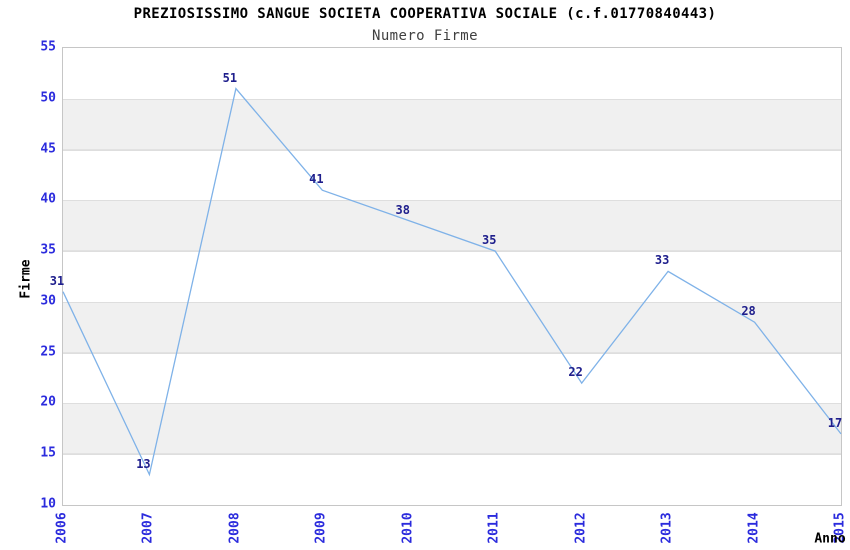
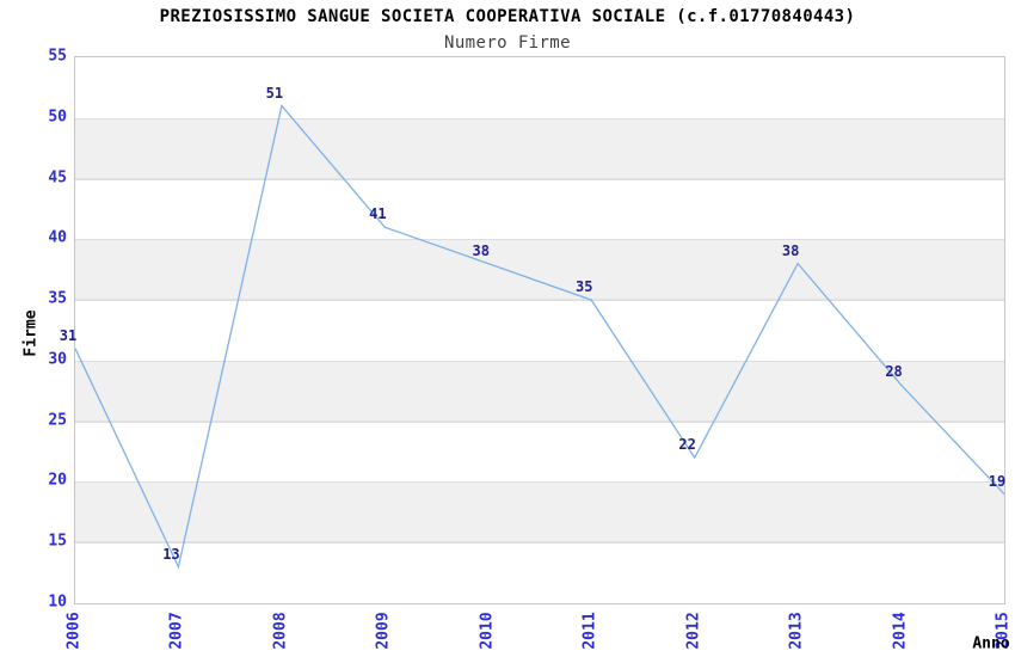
2013: 33 -> 38
2015: 17 -> 19
